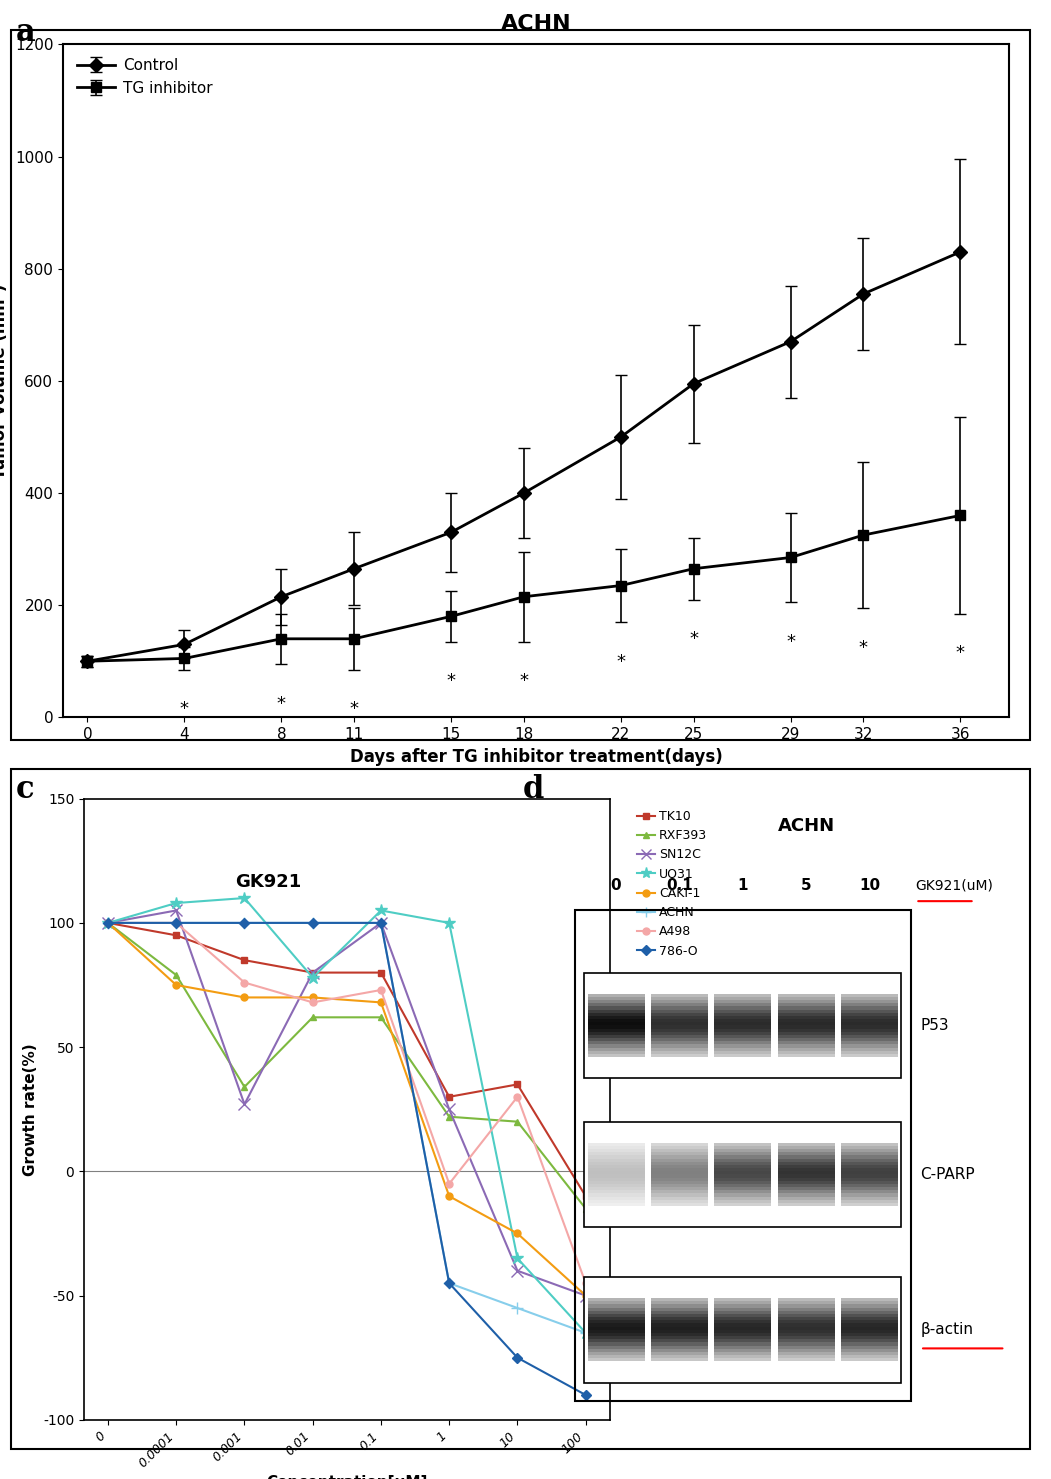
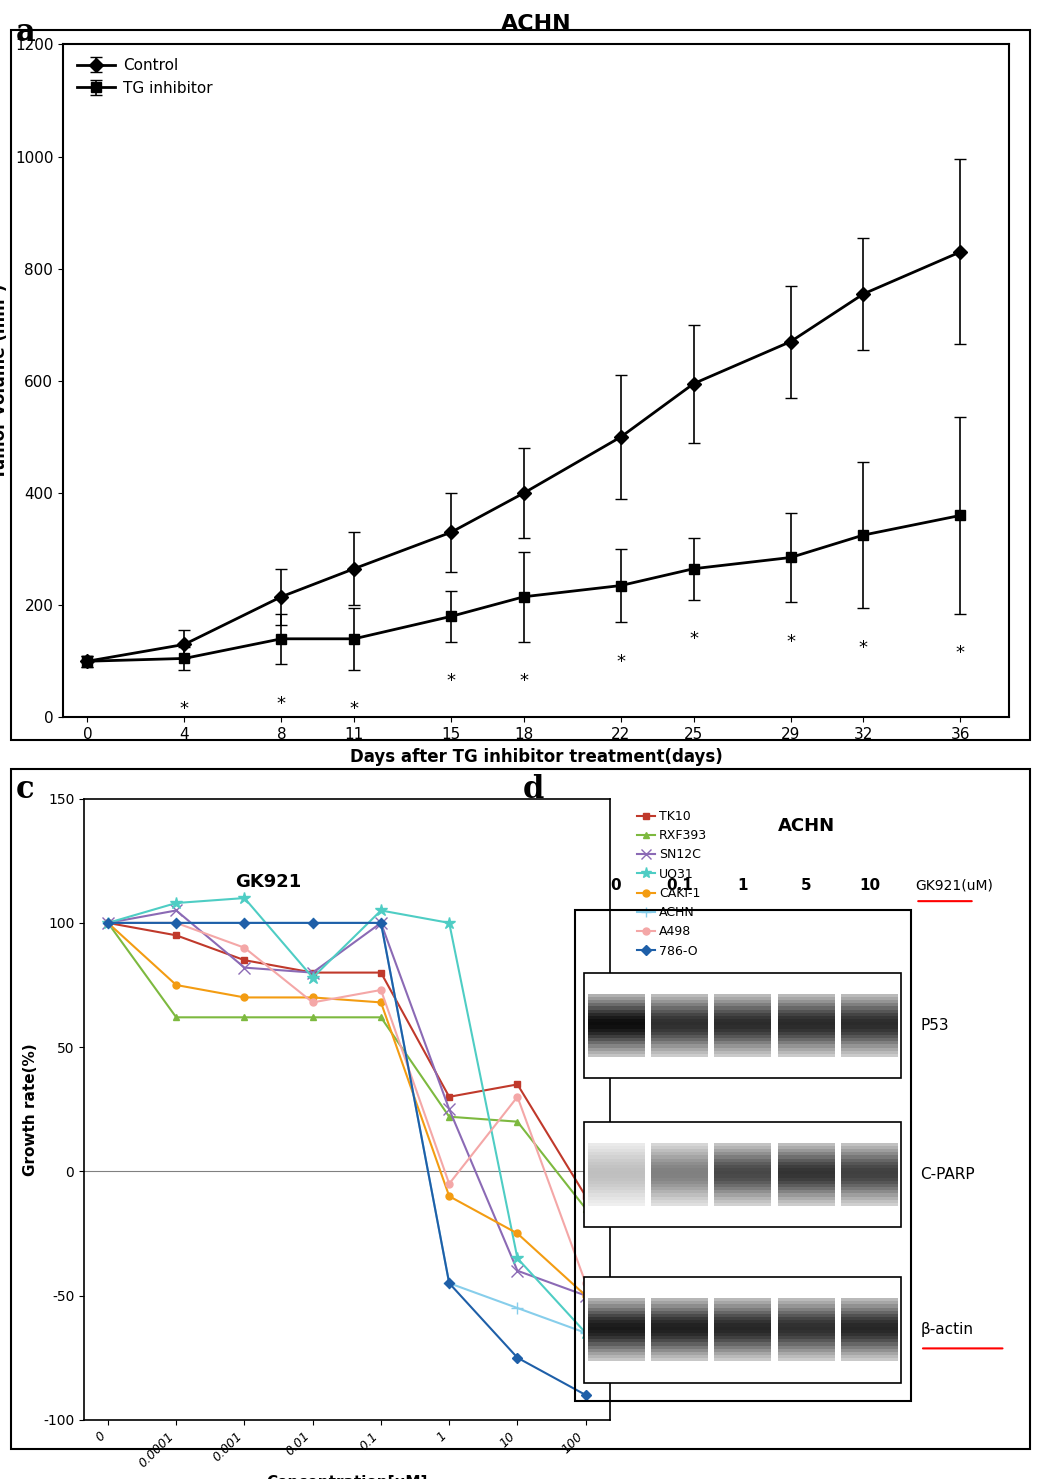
RXF393/0.0001: 79 -> 62
RXF393/0.001: 34 -> 62
SN12C/0.001: 27 -> 82
A498/0.001: 76 -> 90
